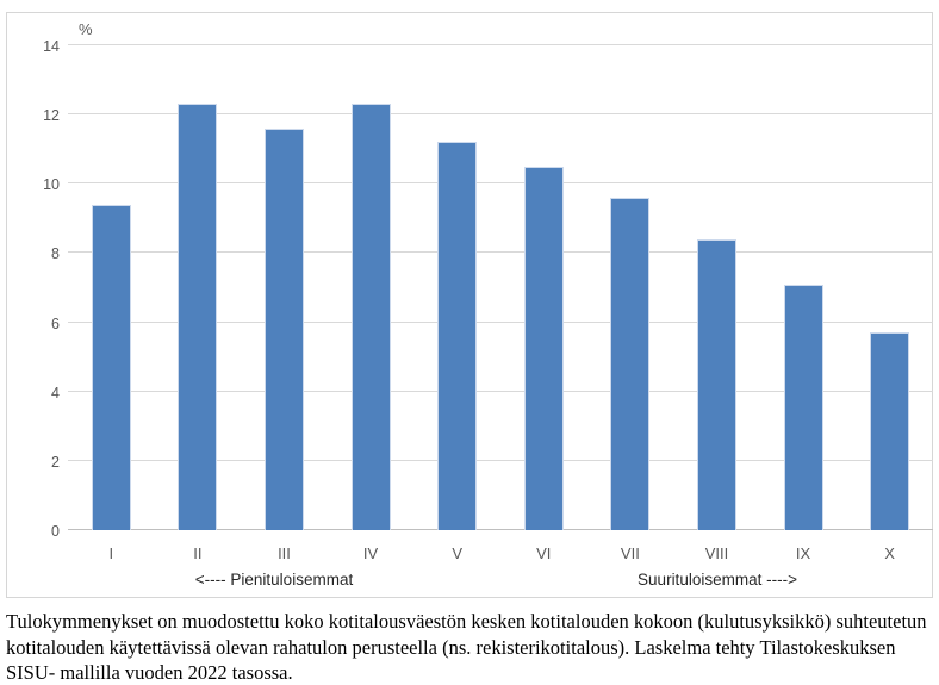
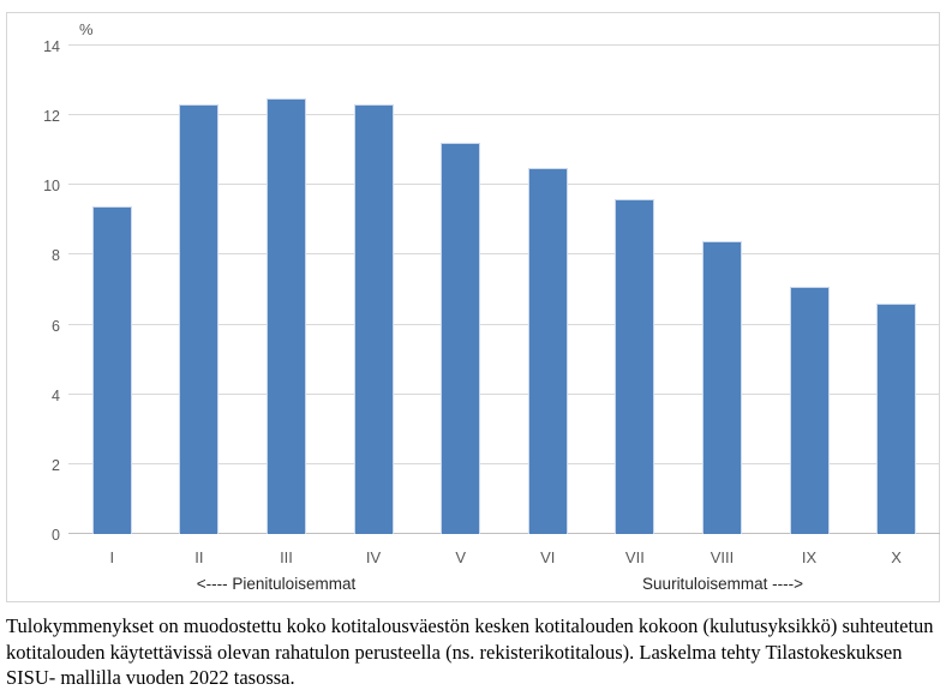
III: 11.6 -> 12.5
X: 5.7 -> 6.6
